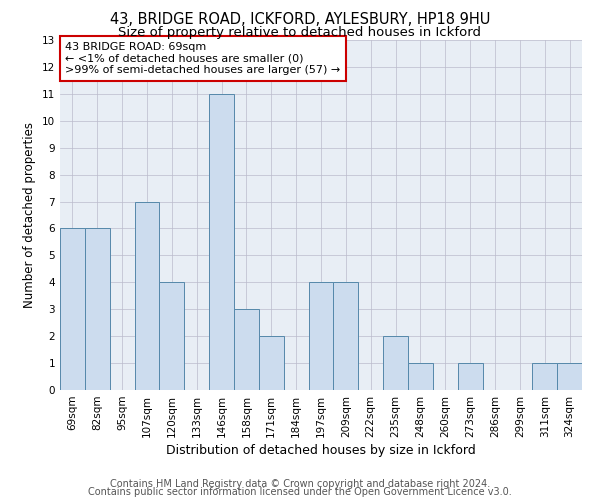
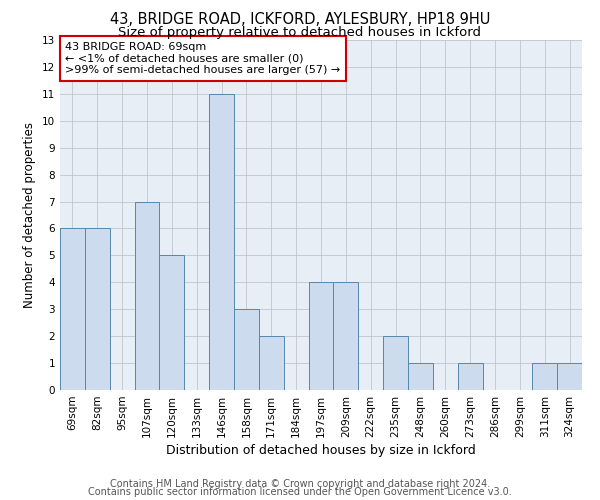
120sqm: 4 -> 5
